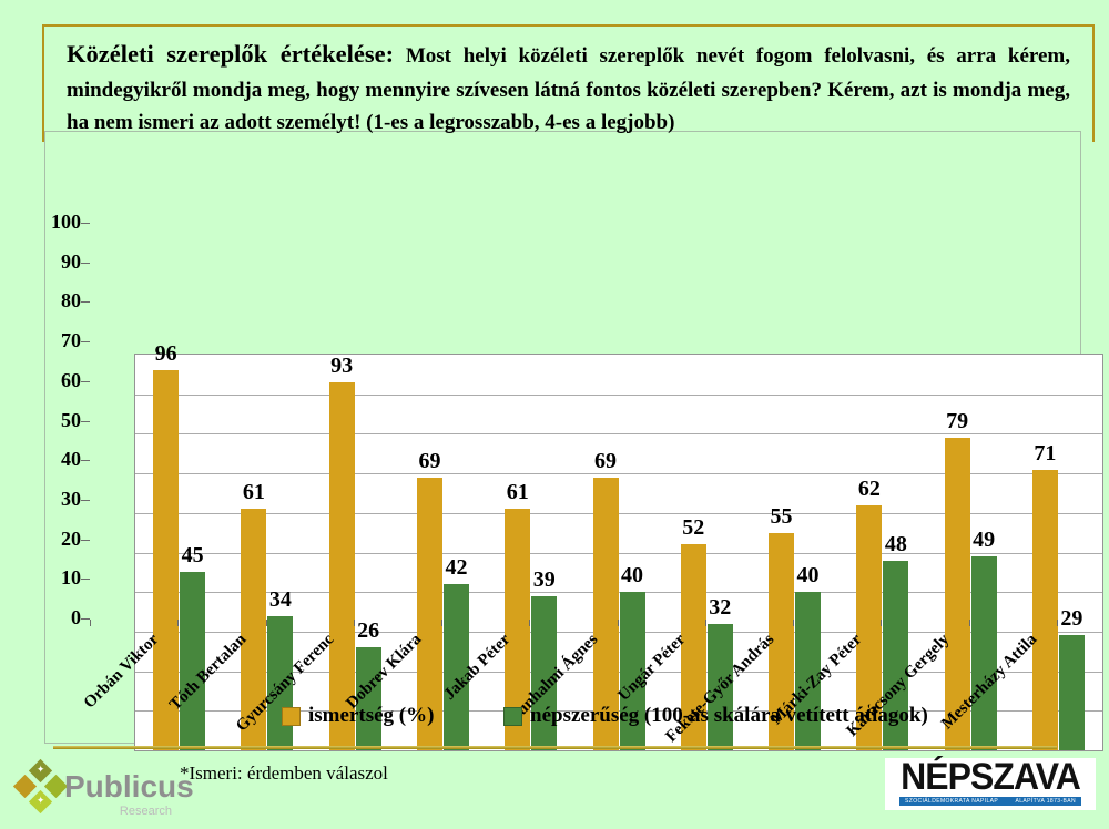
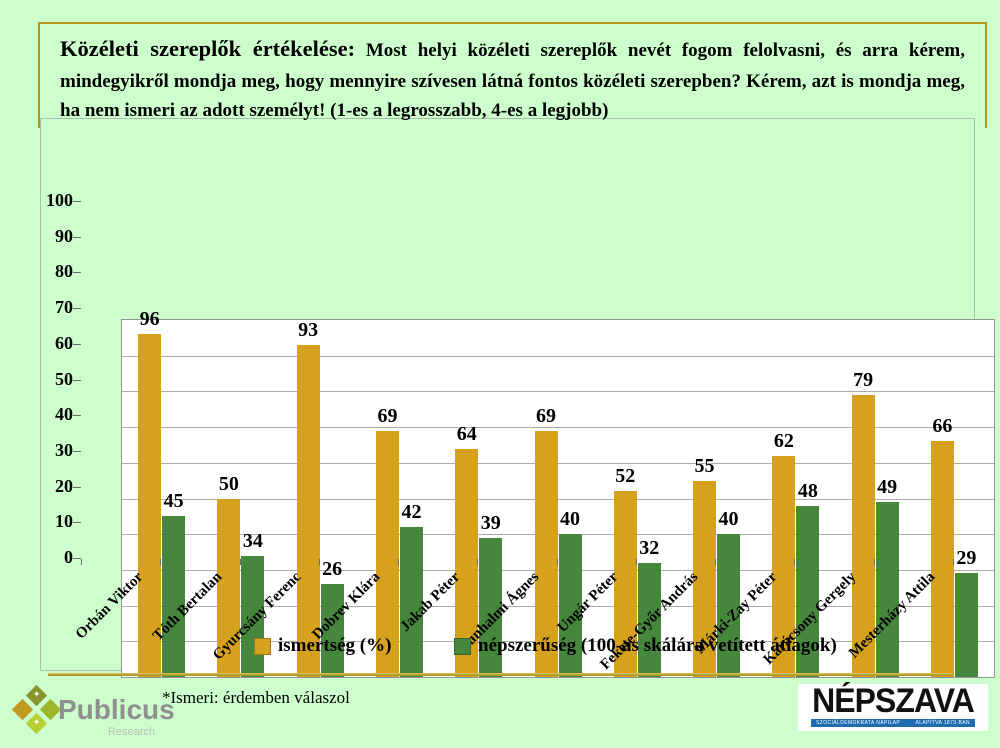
ismertség (%)/Tóth Bertalan: 61 -> 50
ismertség (%)/Jakab Péter: 61 -> 64
ismertség (%)/Mesterházy Attila: 71 -> 66
